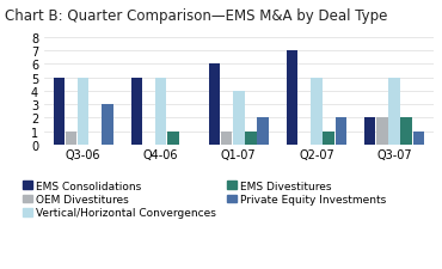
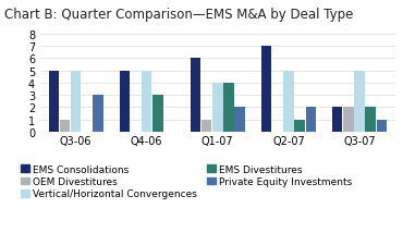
EMS Divestitures/Q4-06: 1 -> 3
EMS Divestitures/Q1-07: 1 -> 4
